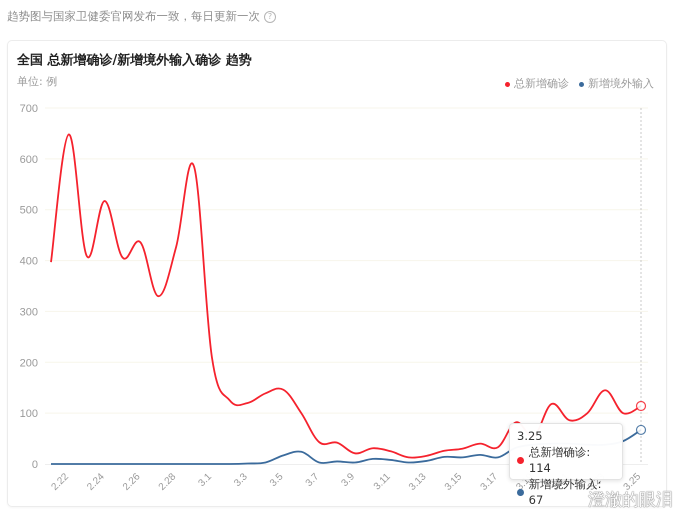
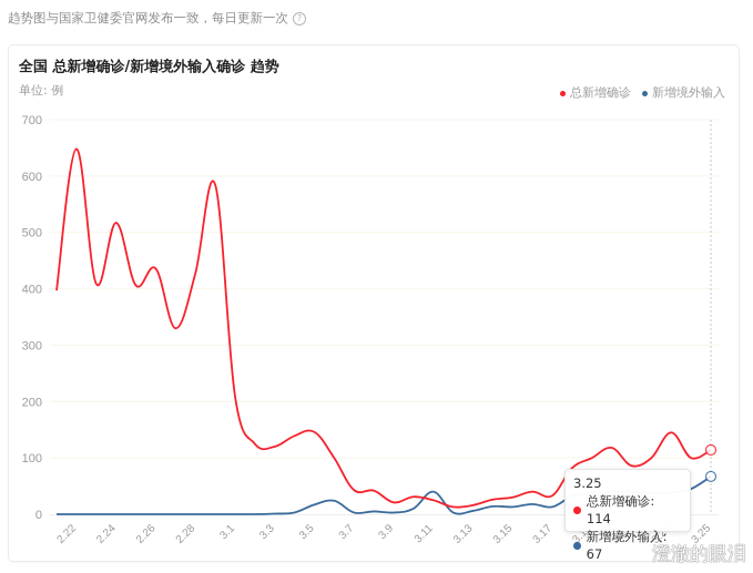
新增境外输入/3.11: 10 -> 40
总新增确诊/3.19: 60 -> 100
